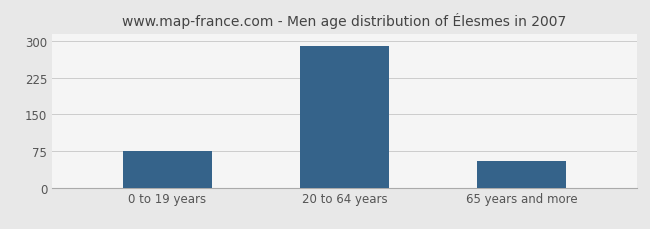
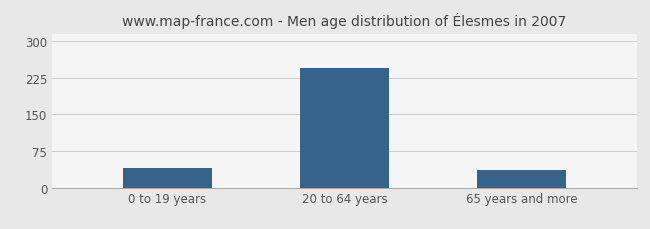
0 to 19 years: 75 -> 40
20 to 64 years: 290 -> 245
65 years and more: 55 -> 35
